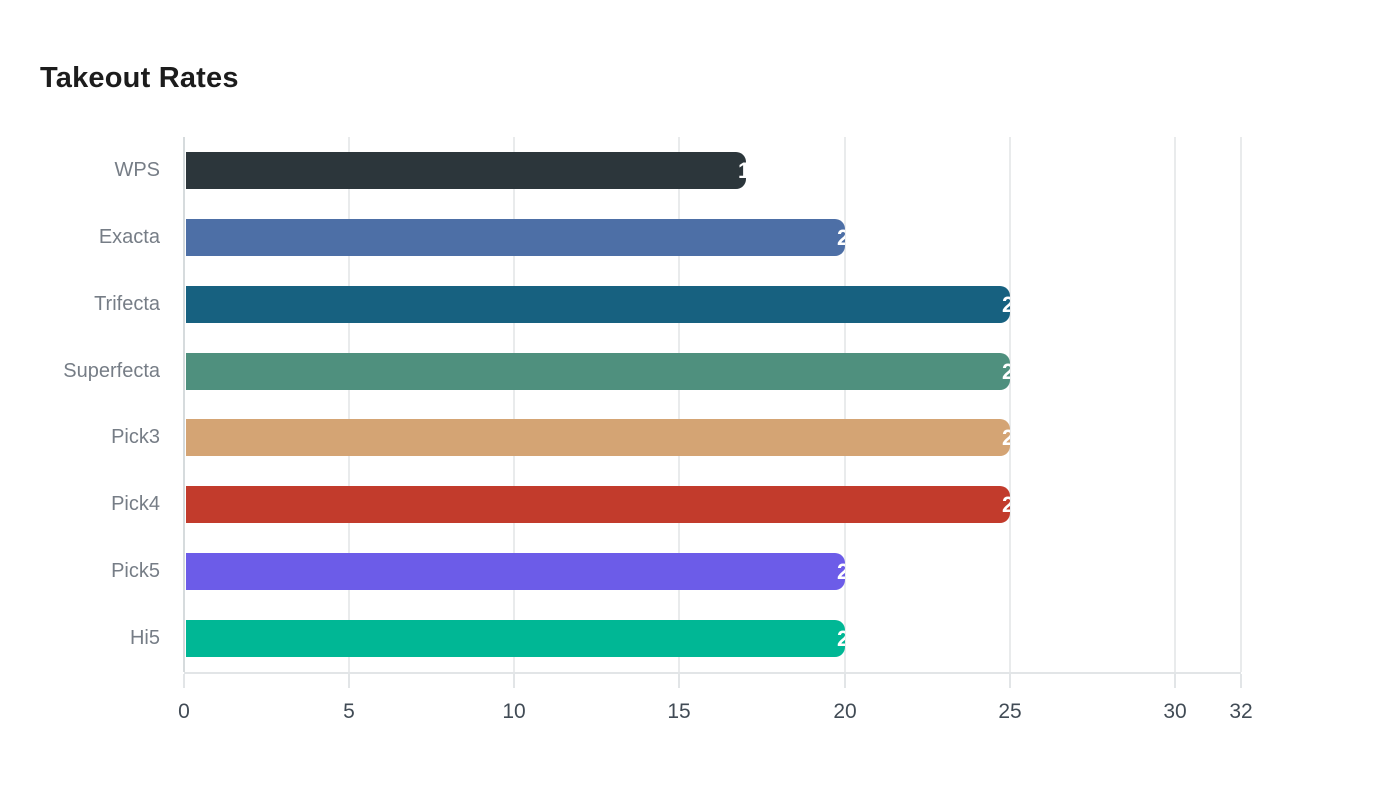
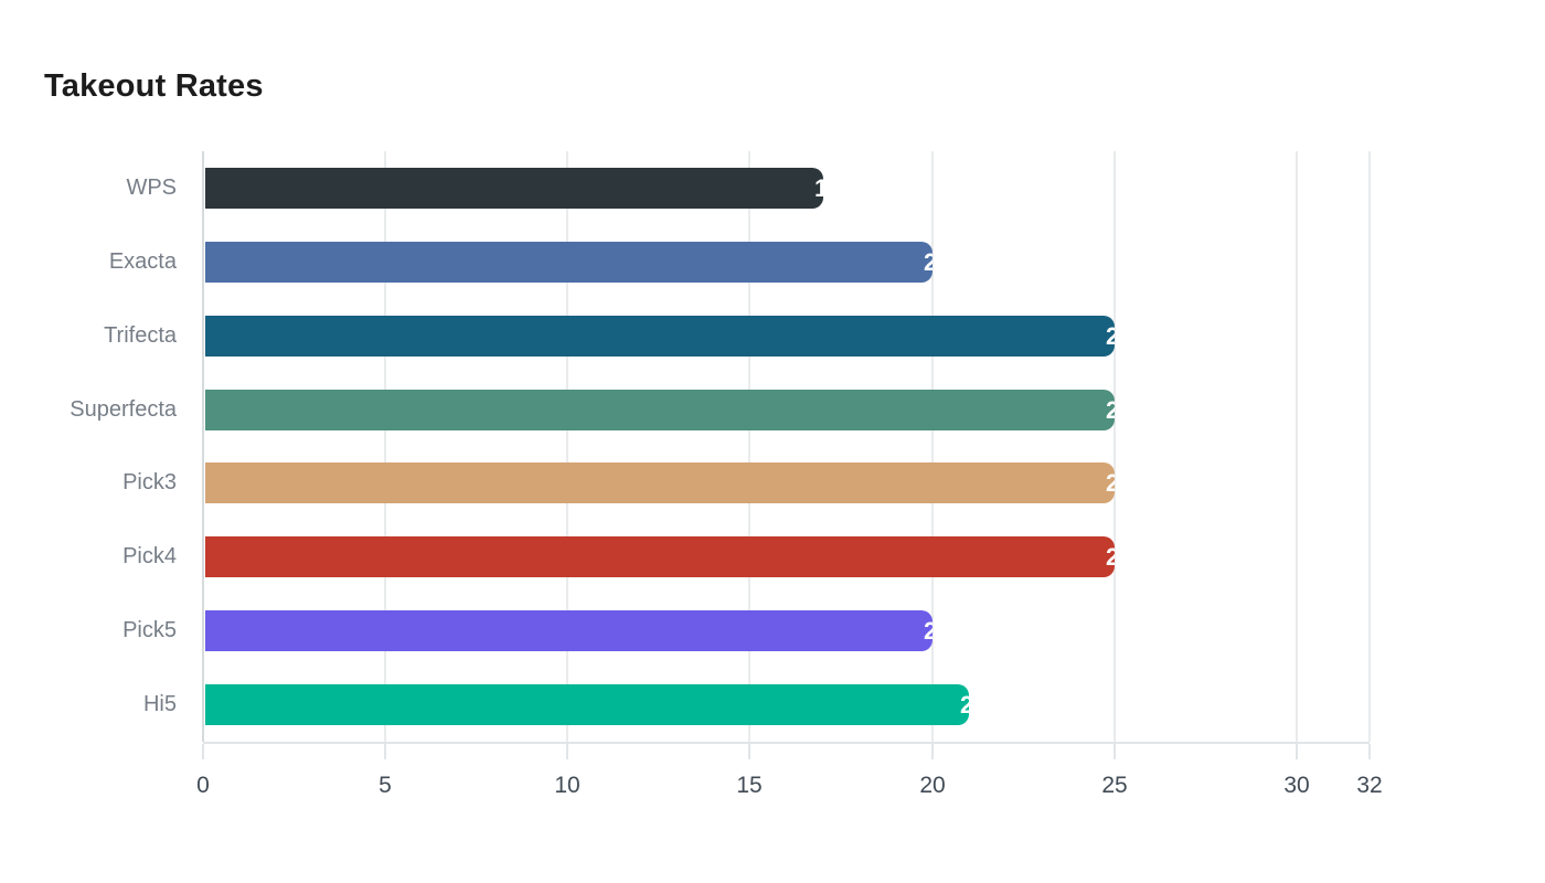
Hi5: 20 -> 21
